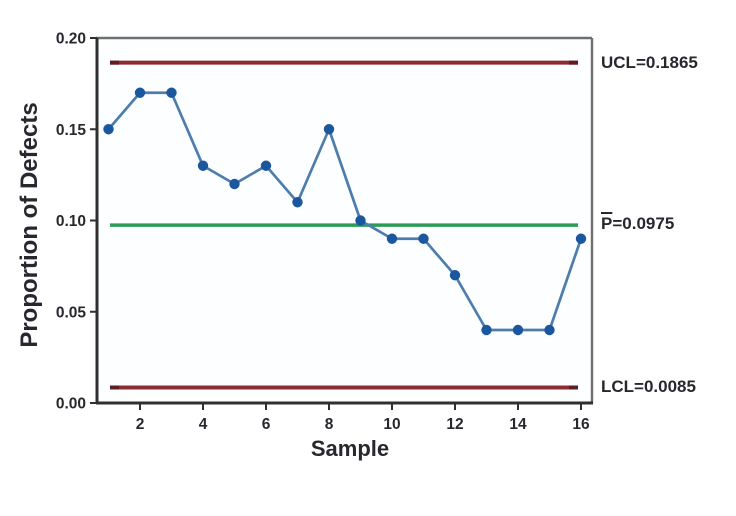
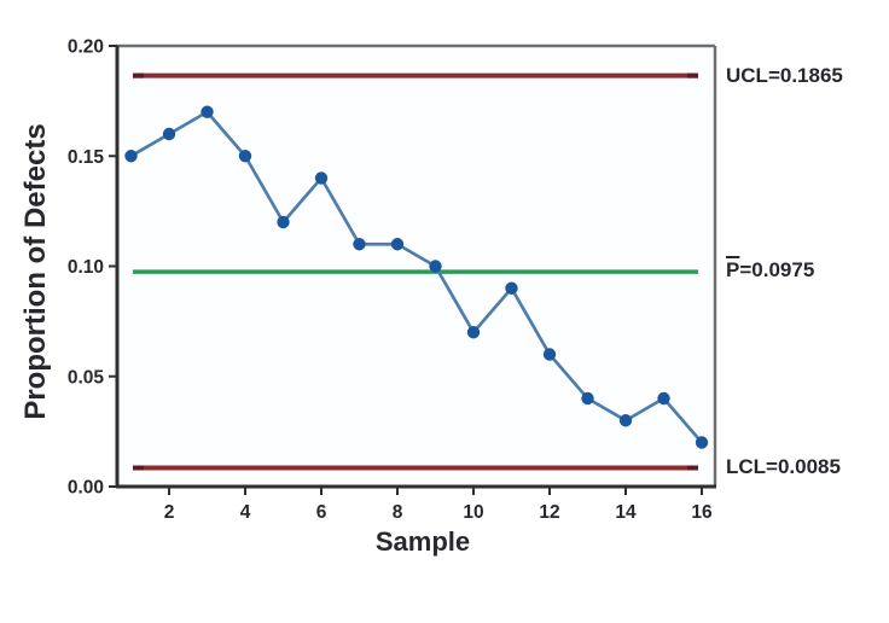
2: 0.17 -> 0.16
4: 0.13 -> 0.15
6: 0.13 -> 0.14
8: 0.15 -> 0.11
10: 0.09 -> 0.07
12: 0.07 -> 0.06
14: 0.04 -> 0.03
16: 0.09 -> 0.02
